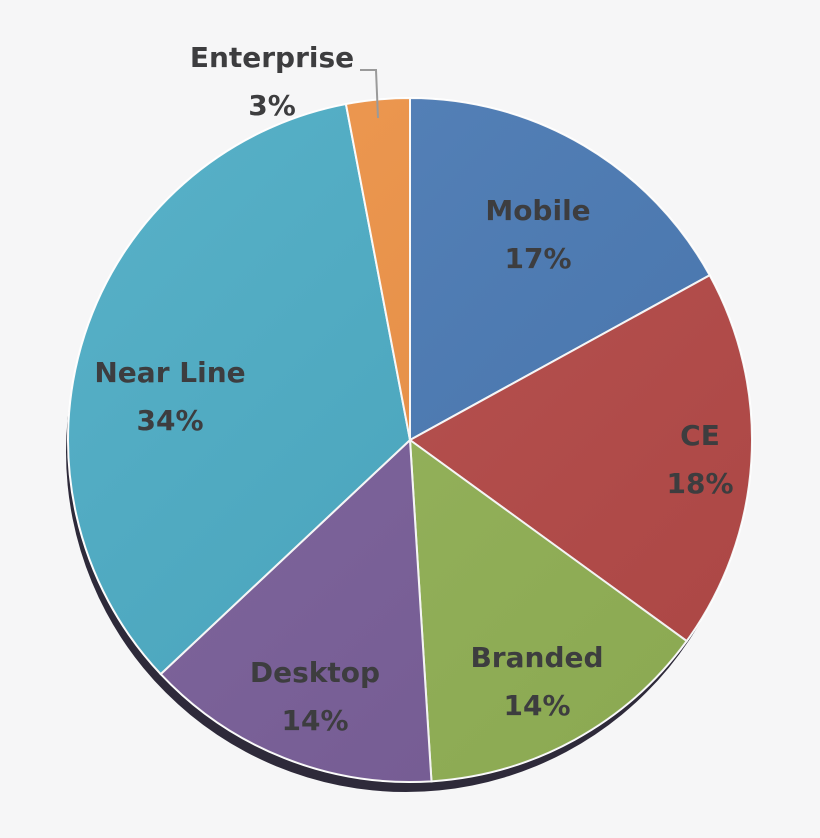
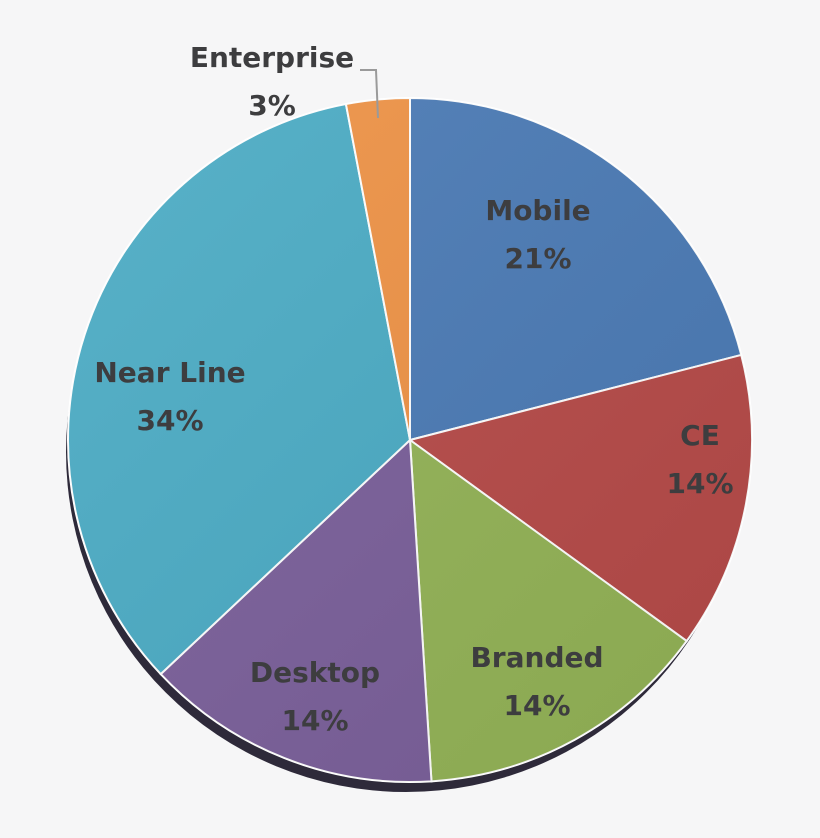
Mobile: 17% -> 21%
CE: 18% -> 14%
